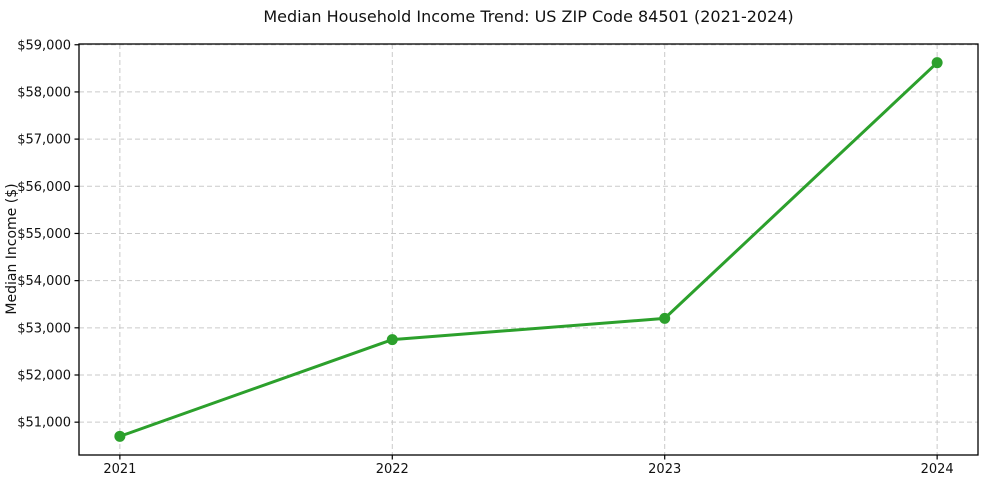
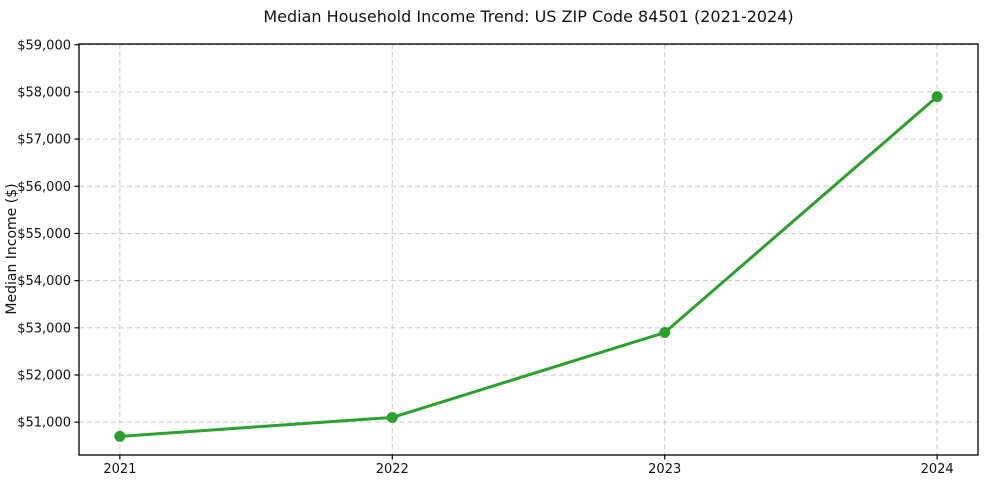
2022: $52800 -> $51100
2023: $53200 -> $52900
2024: $58600 -> $57900
